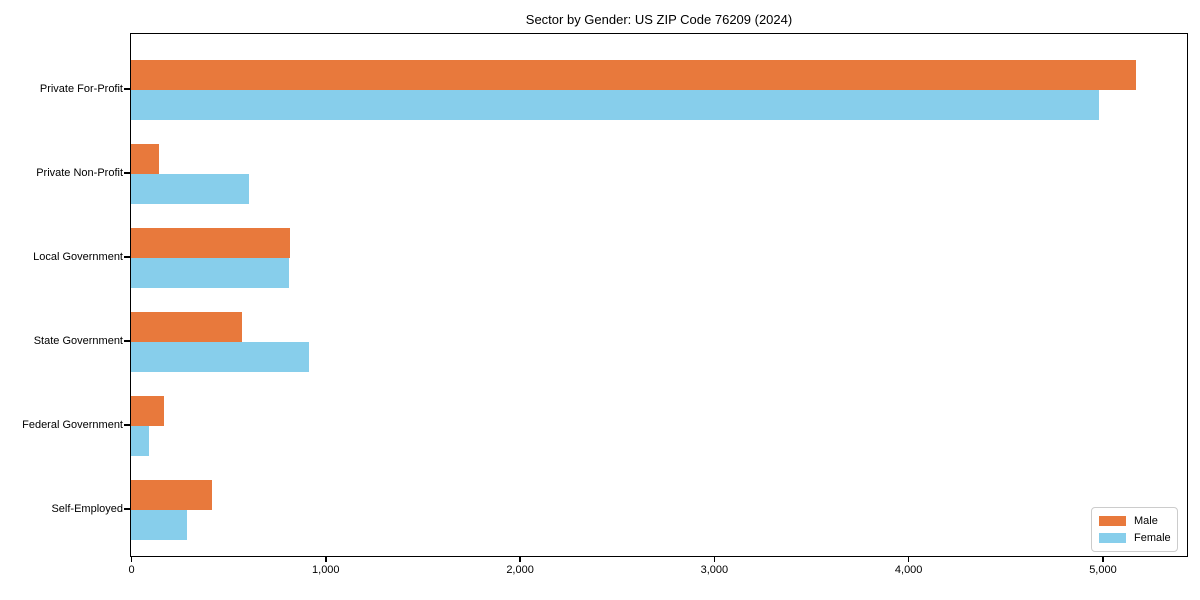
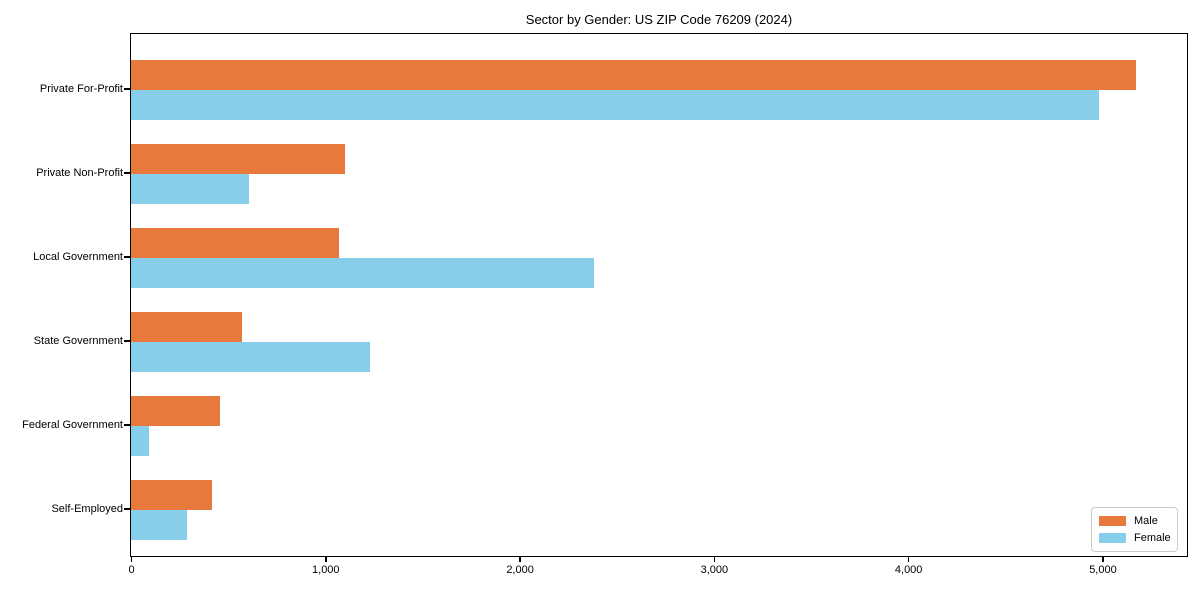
Male/Private Non-Profit: 140 -> 1100
Male/Local Government: 820 -> 1070
Female/Local Government: 810 -> 2380
Female/State Government: 920 -> 1230
Male/Federal Government: 170 -> 460
